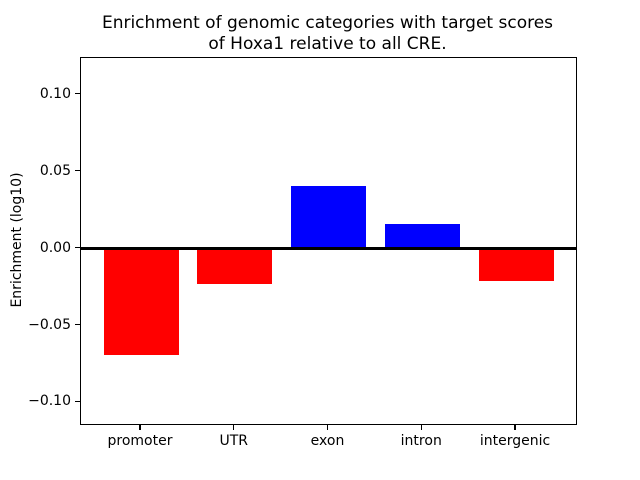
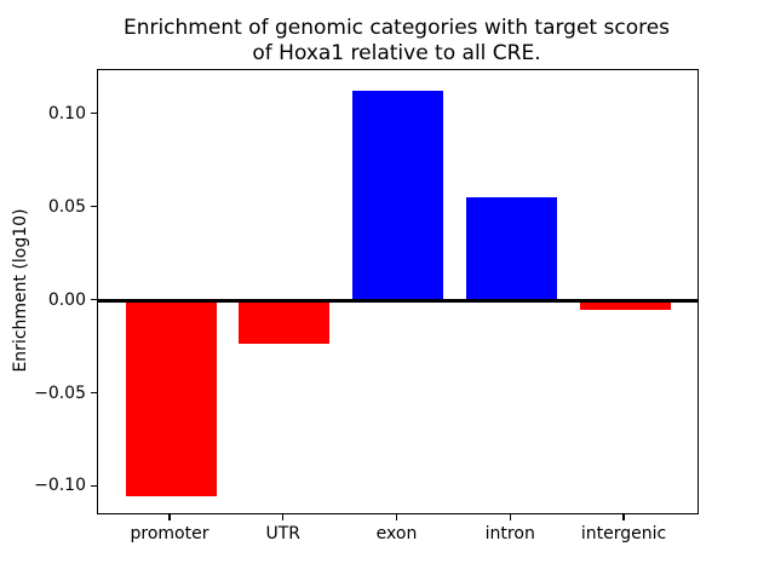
promoter: -0.069 -> -0.105
exon: 0.041 -> 0.113
intron: 0.016 -> 0.056
intergenic: -0.021 -> -0.005
